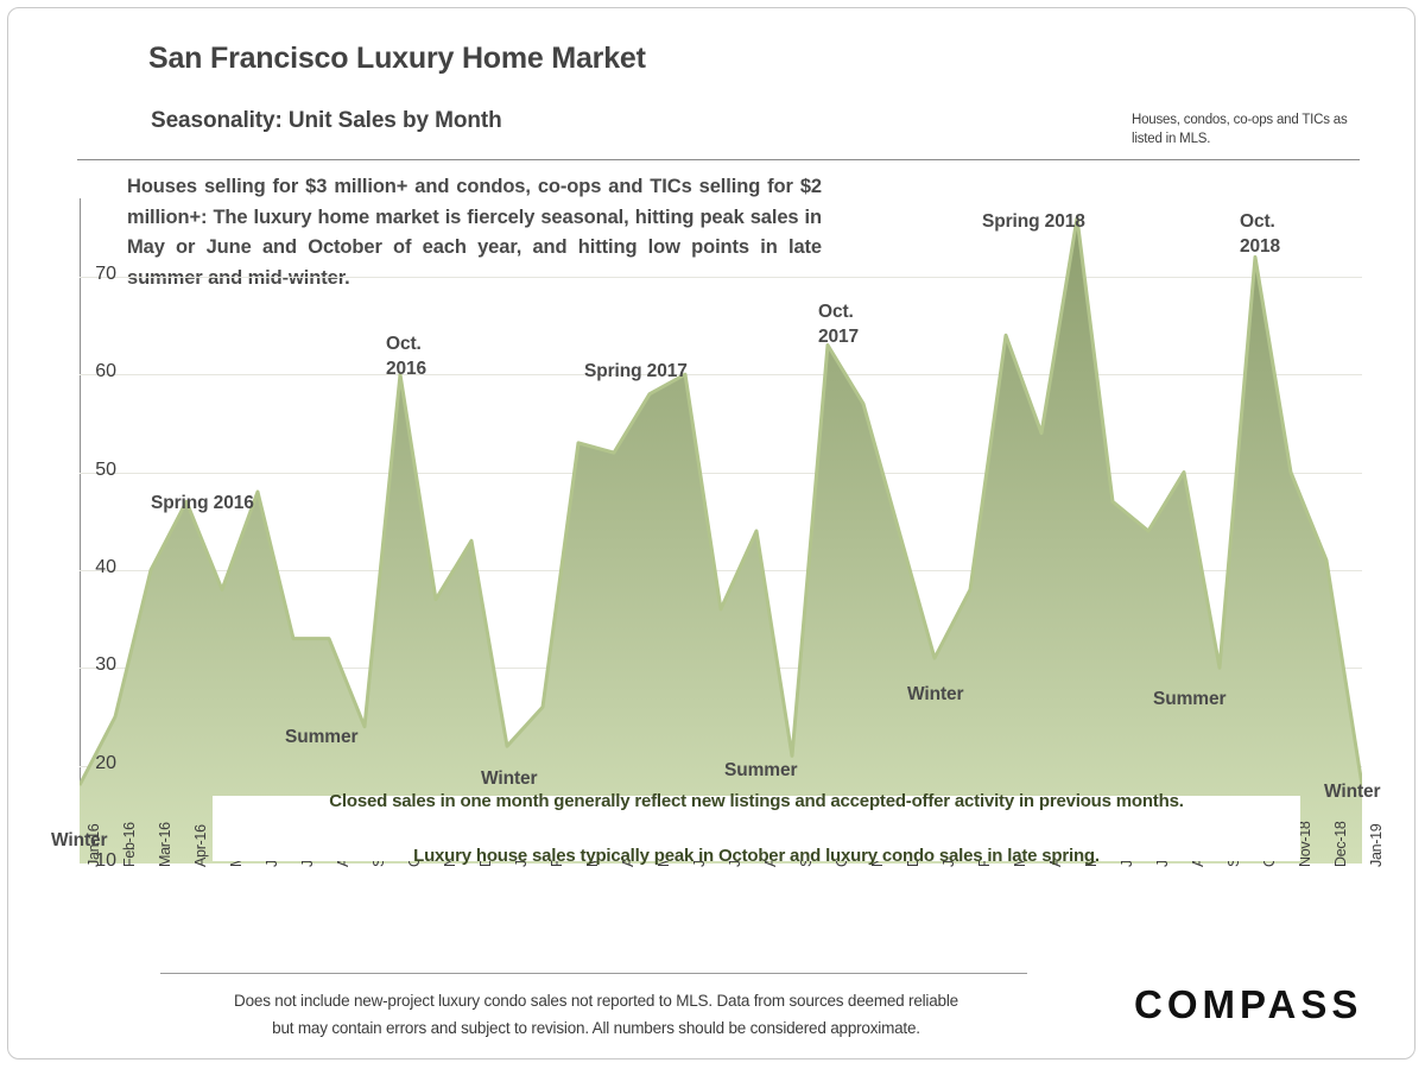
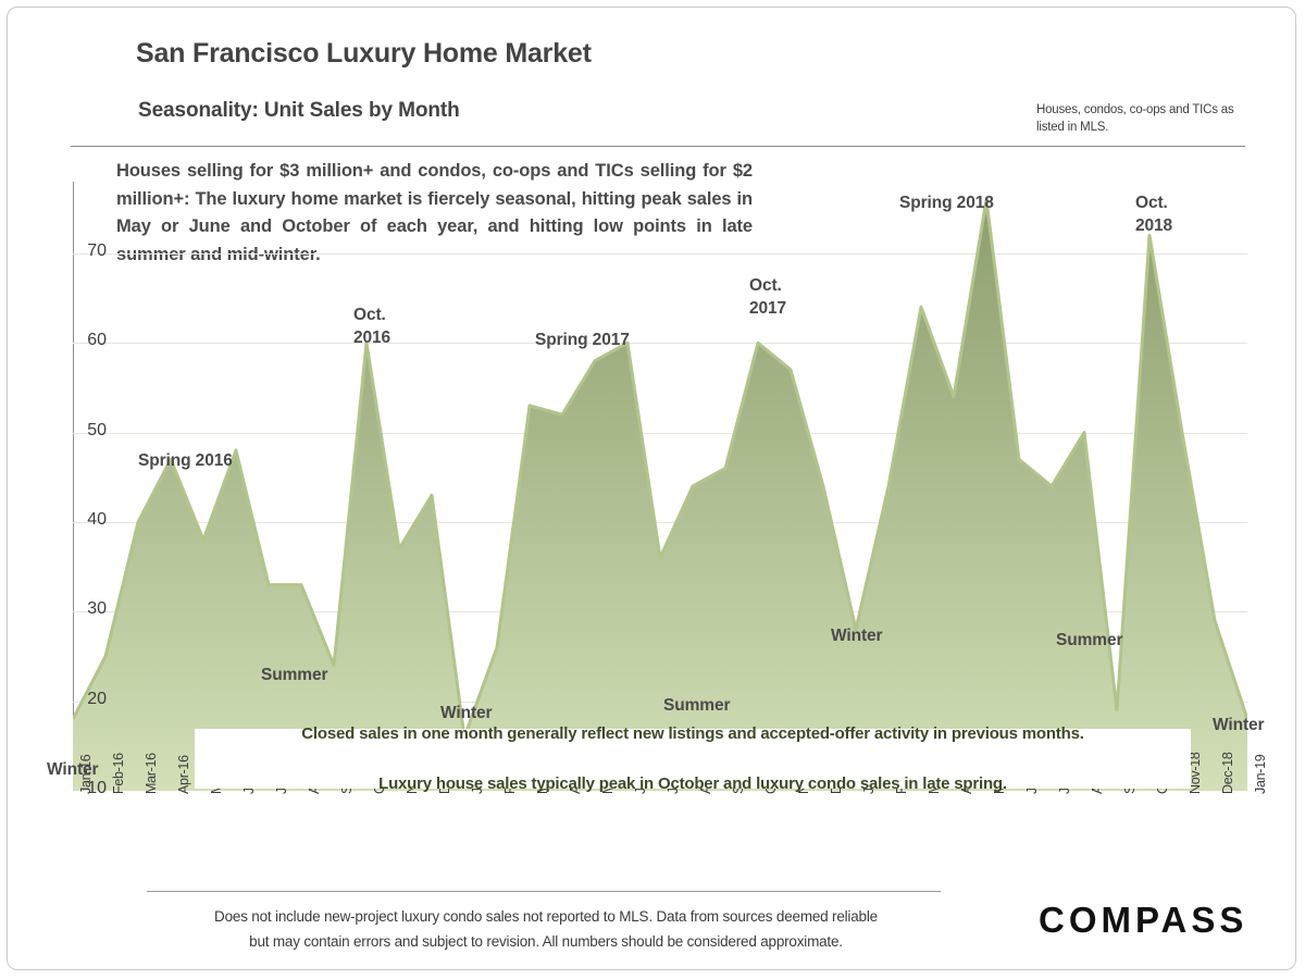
Jan-17: 22 -> 16
Sep-17: 21 -> 46
Oct-17: 63 -> 60
Jan-18: 31 -> 28
Feb-18: 38 -> 44
Sep-18: 30 -> 19
Dec-18: 41 -> 29
